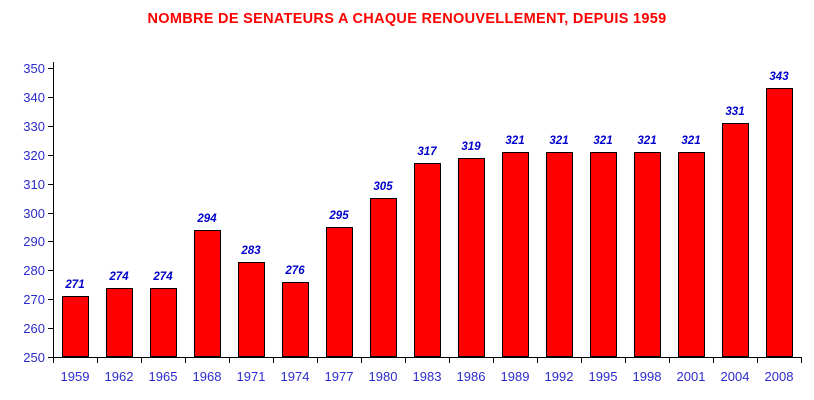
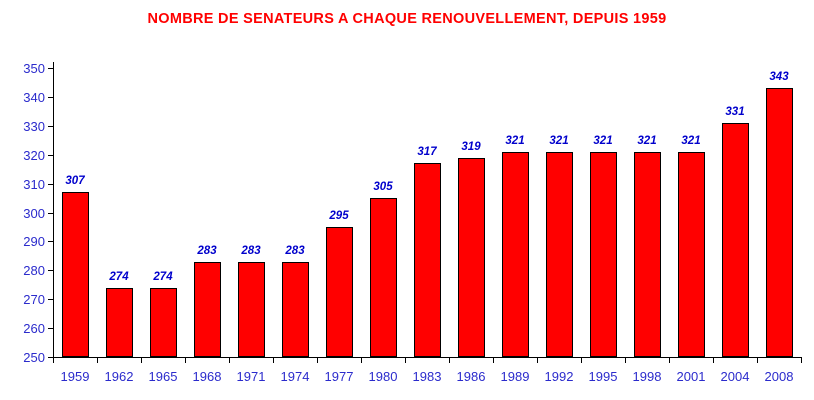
1959: 271 -> 307
1968: 294 -> 283
1974: 276 -> 283
